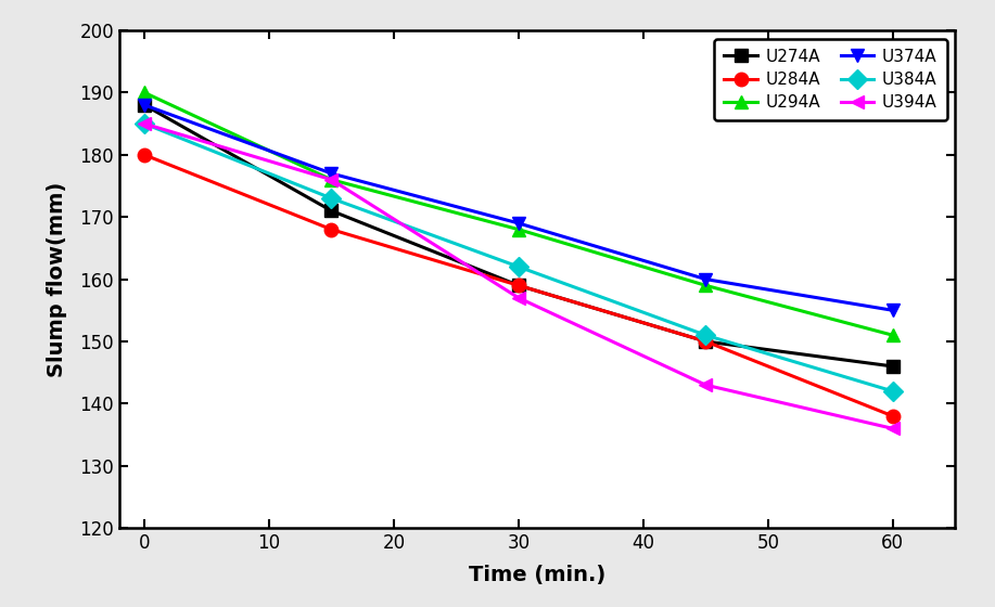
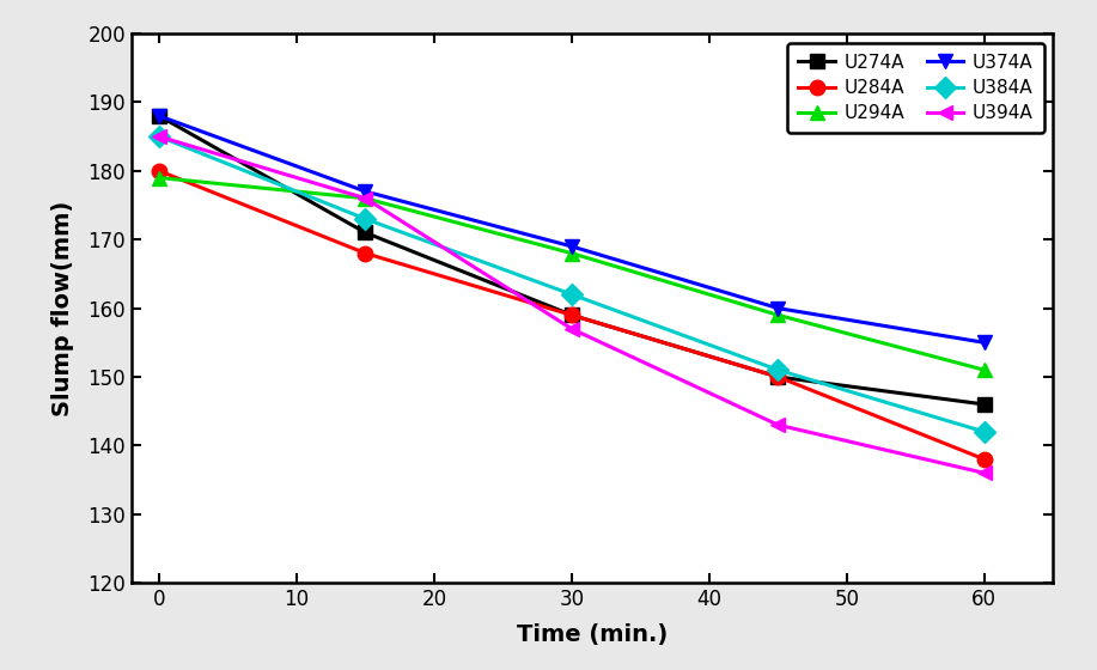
U294A/0: 190 -> 179
